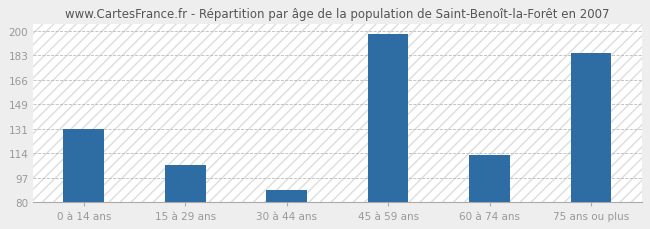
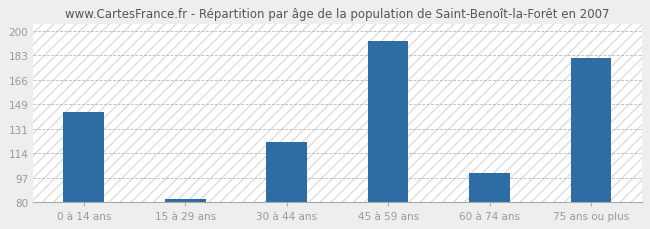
0 à 14 ans: 131 -> 143
15 à 29 ans: 106 -> 82
30 à 44 ans: 88 -> 122
45 à 59 ans: 198 -> 193
60 à 74 ans: 113 -> 100
75 ans ou plus: 185 -> 181
